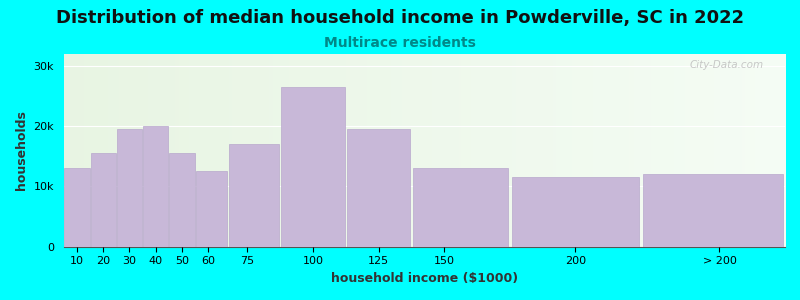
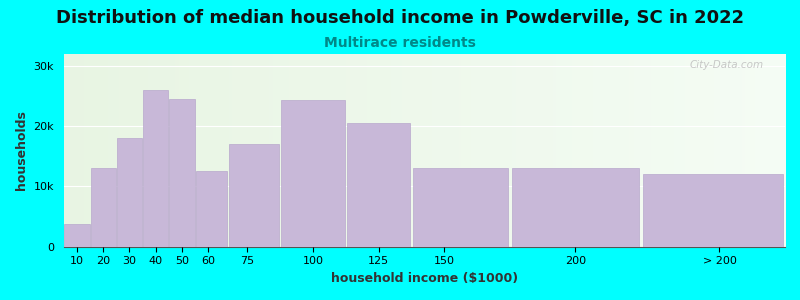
10: 13.0k -> 3.8k
20: 15.5k -> 13.0k
30: 19.5k -> 18.0k
40: 20.0k -> 26.0k
50: 15.5k -> 24.6k
100: 26.5k -> 24.4k
125: 19.5k -> 20.6k
200: 11.5k -> 13.0k
